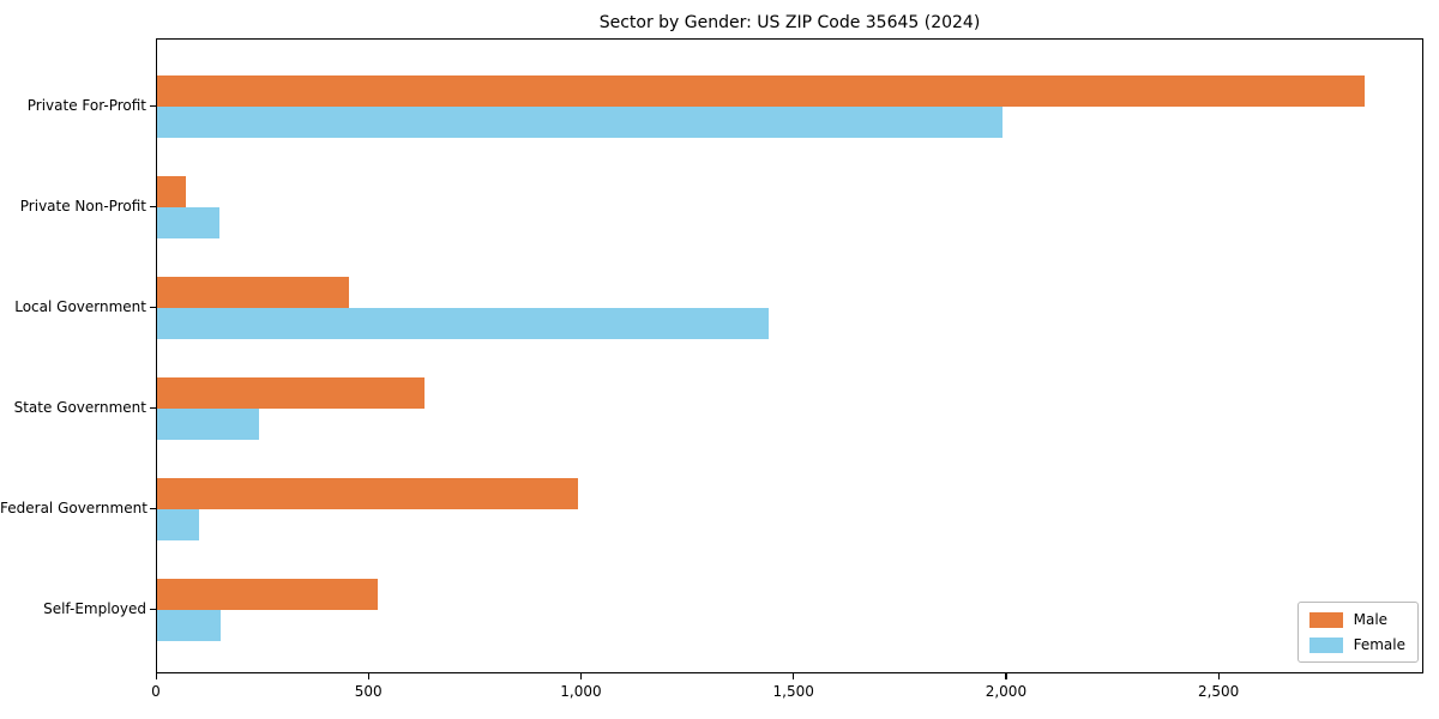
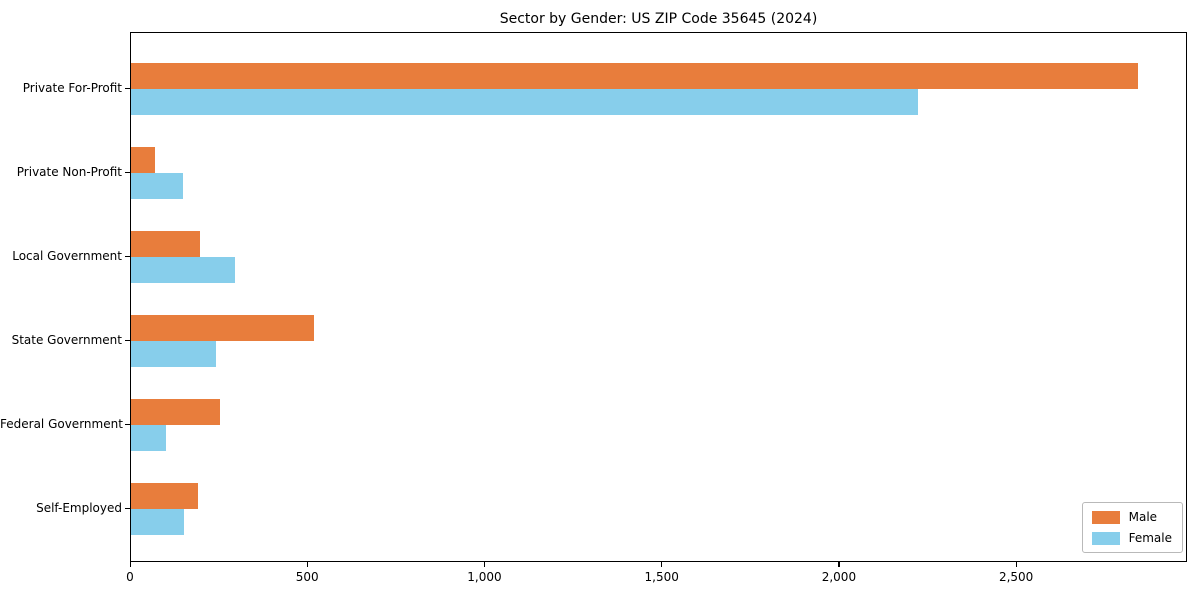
Female/Private For-Profit: 1990 -> 2220
Male/Local Government: 450 -> 200
Female/Local Government: 1440 -> 290
Male/State Government: 630 -> 520
Male/Federal Government: 990 -> 250
Male/Self-Employed: 520 -> 190
